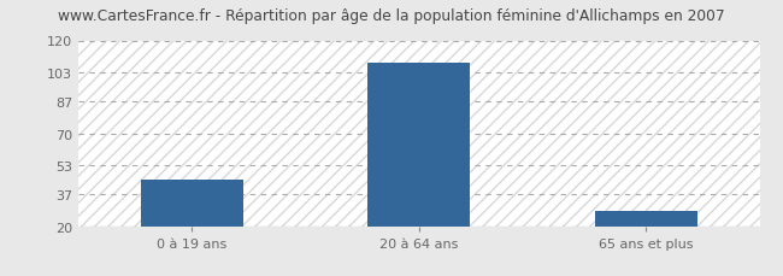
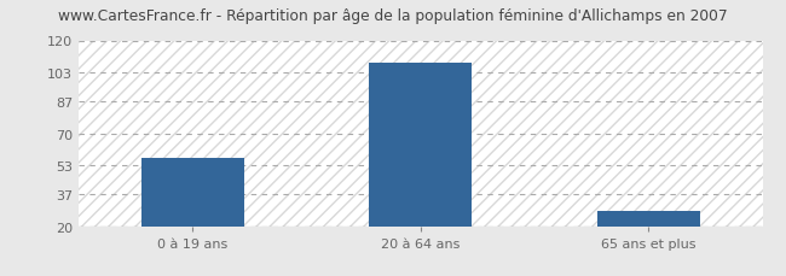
0 à 19 ans: 45 -> 57
